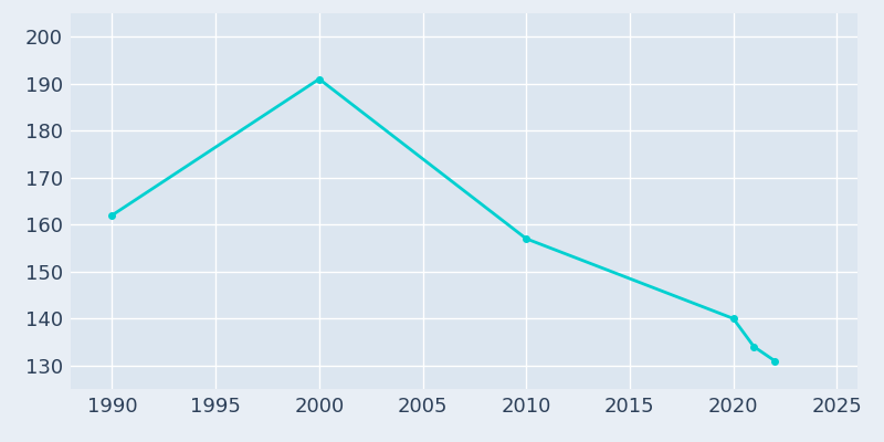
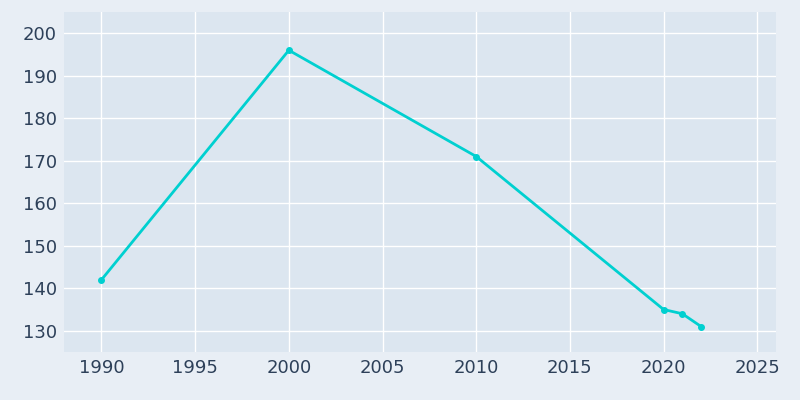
1990: 162 -> 142
2000: 191 -> 196
2010: 157 -> 171
2020: 140 -> 135
